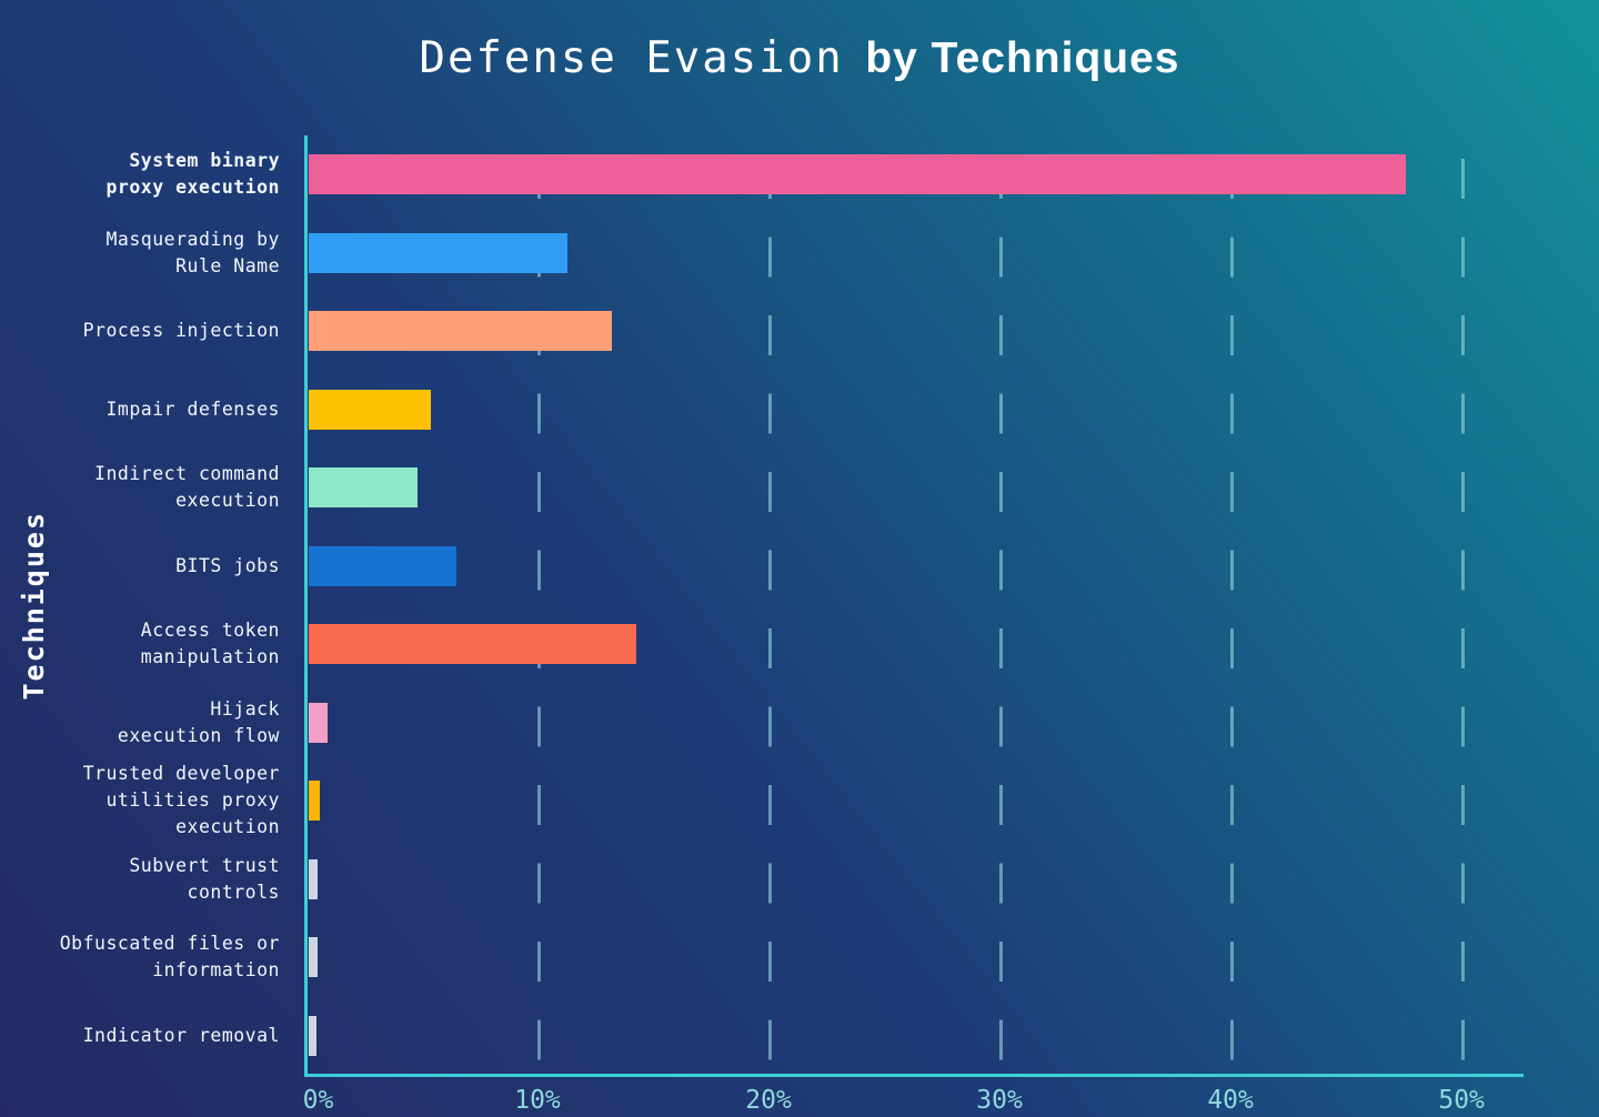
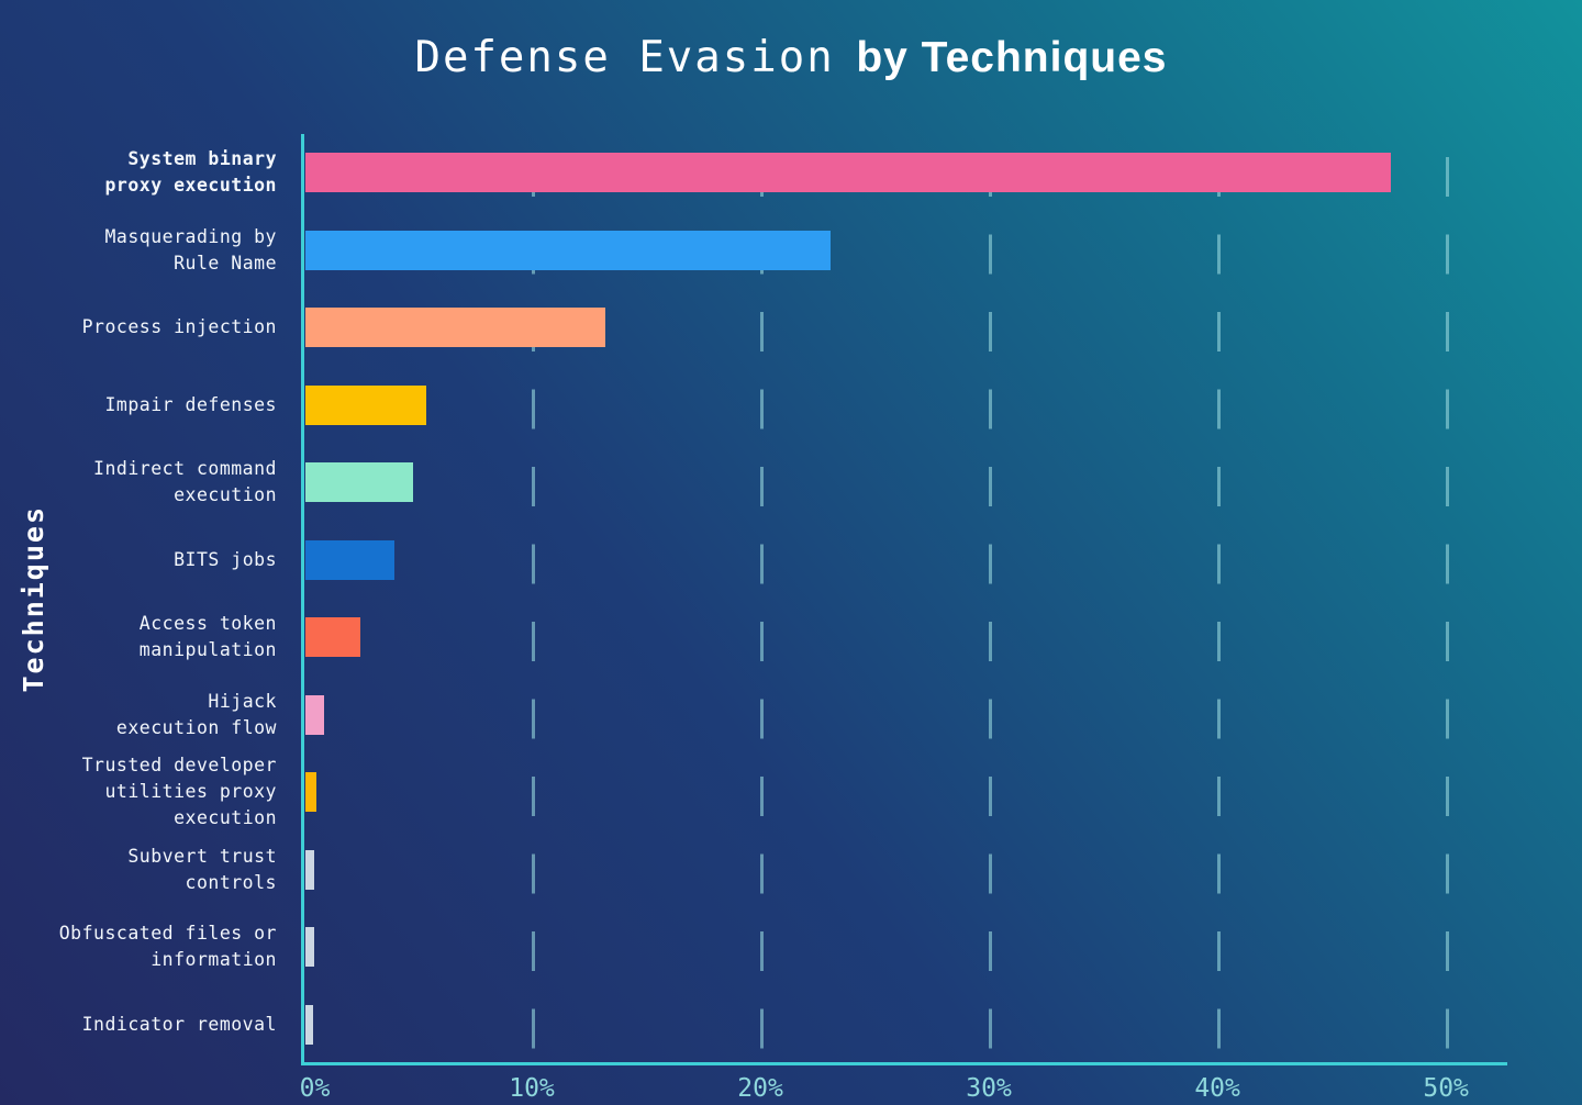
Masquerading by Rule Name: 11.2% -> 23.0%
BITS jobs: 6.4% -> 3.9%
Access token manipulation: 14.2% -> 2.4%
